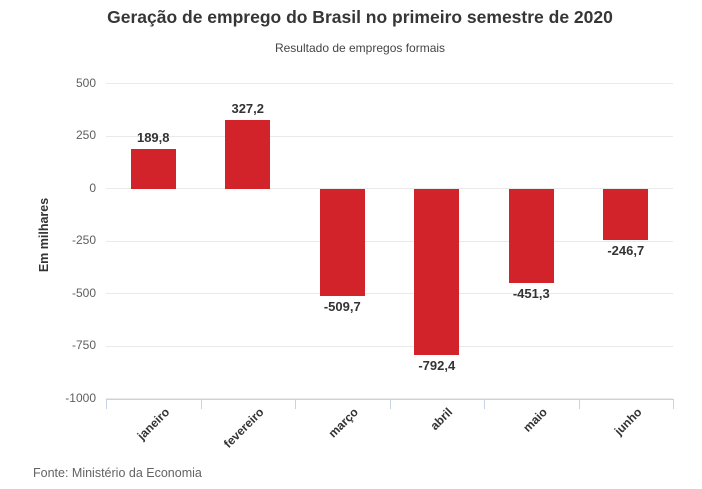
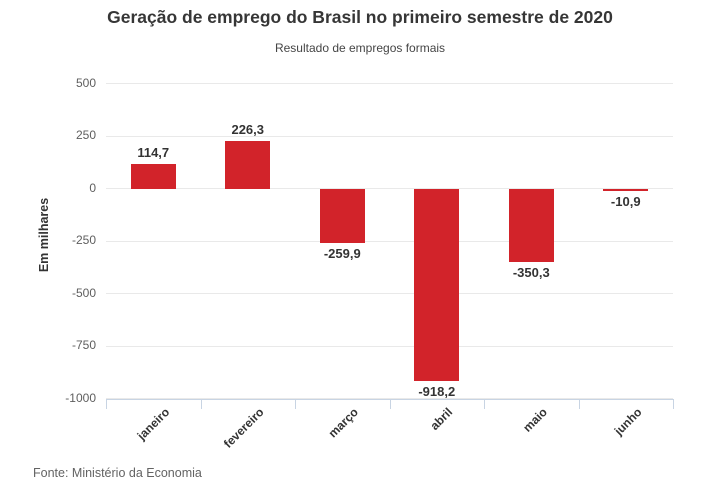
janeiro: 189,8 -> 114,7
fevereiro: 327,2 -> 226,3
março: -509,7 -> -259,9
abril: -792,4 -> -918,2
maio: -451,3 -> -350,3
junho: -246,7 -> -10,9
